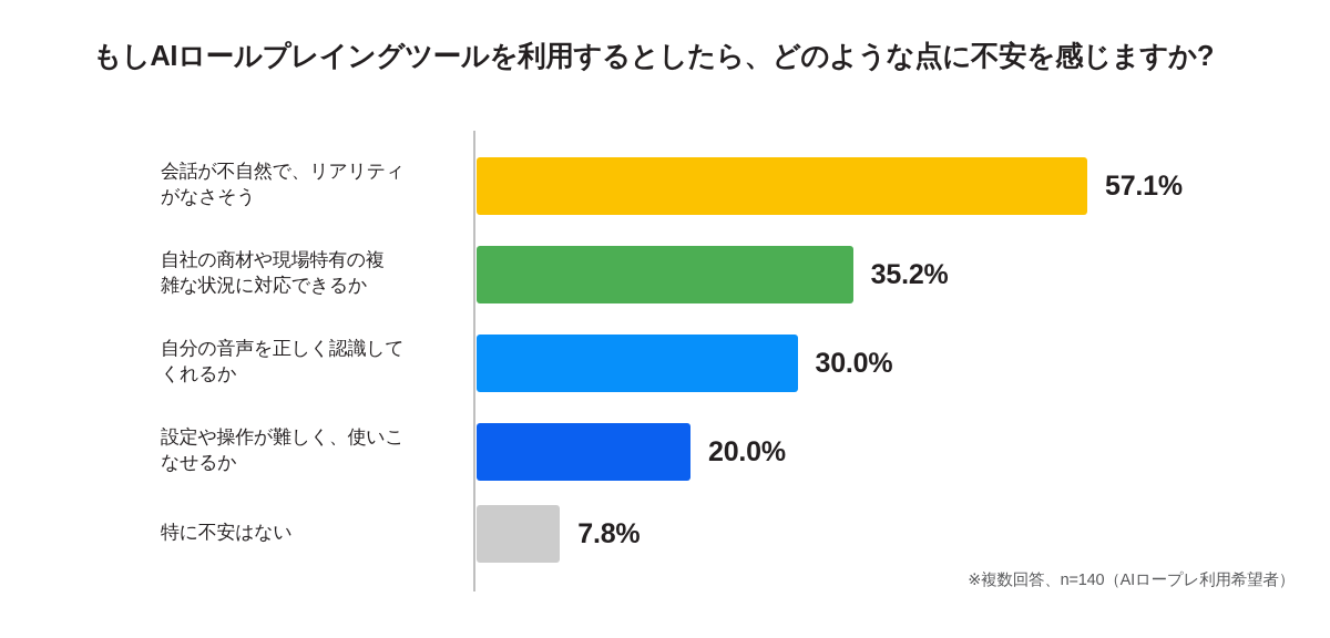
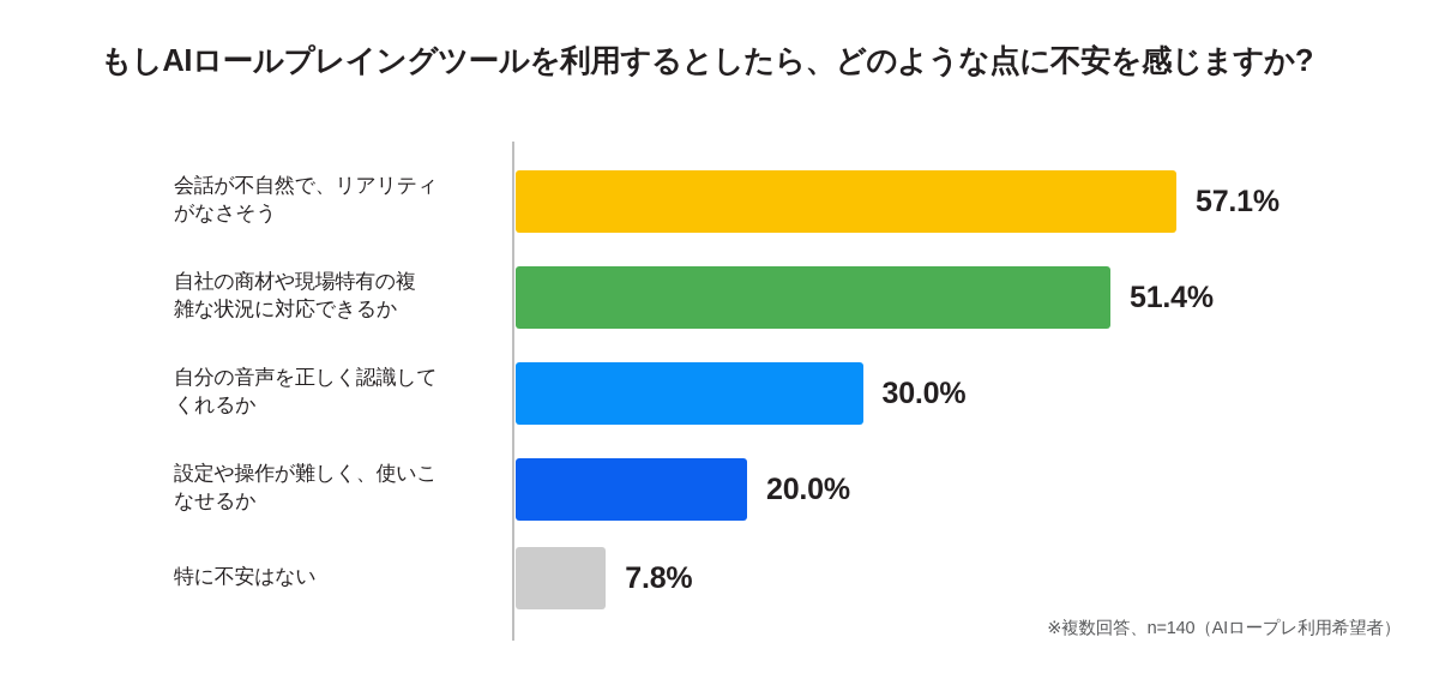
自社の商材や現場特有の複雑な状況に対応できるか: 35.2% -> 51.4%
